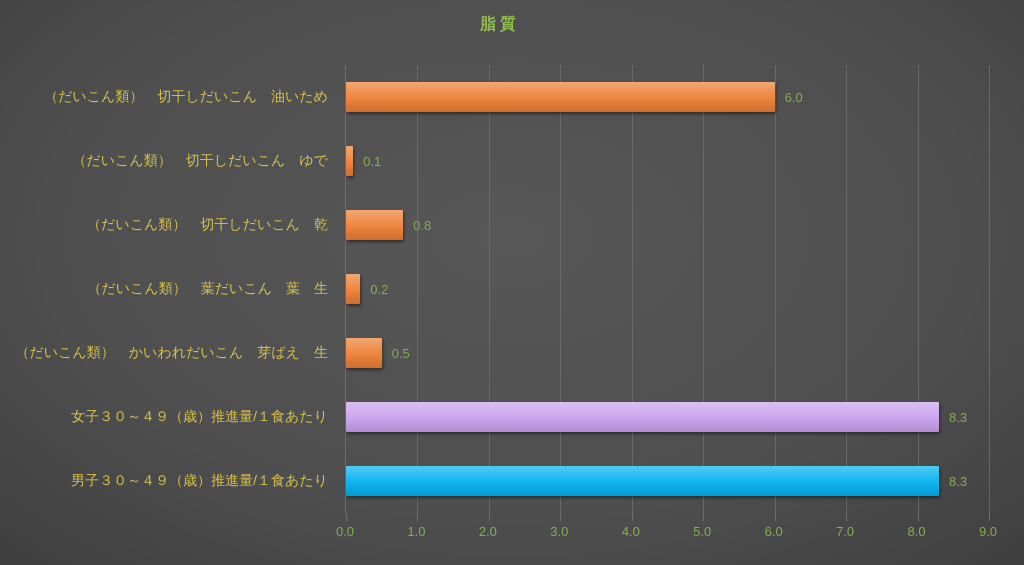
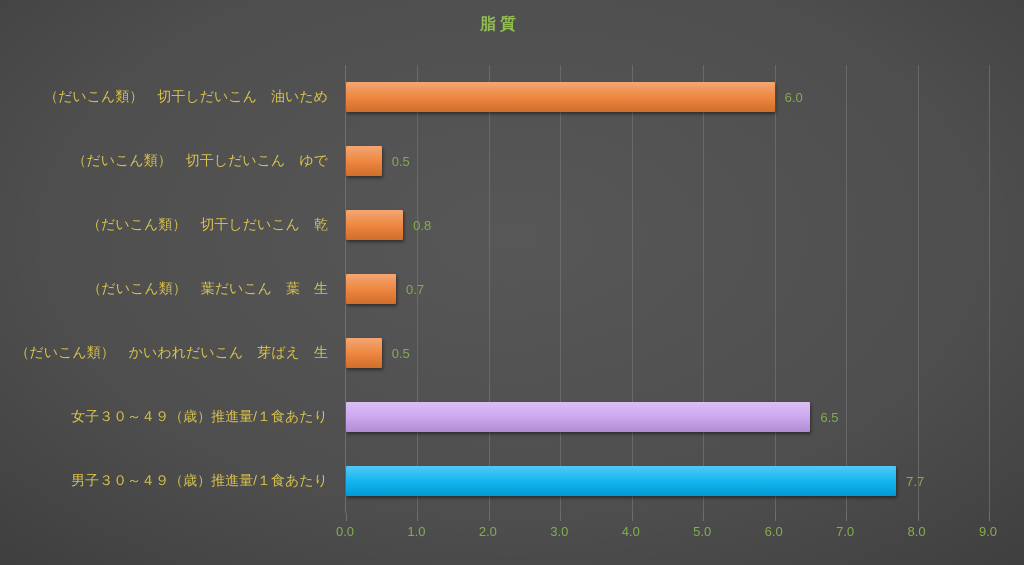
（だいこん類） 切干しだいこん ゆで: 0.1 -> 0.5
（だいこん類） 葉だいこん 葉 生: 0.2 -> 0.7
女子３０～４９（歳）推進量/１食あたり: 8.3 -> 6.5
男子３０～４９（歳）推進量/１食あたり: 8.3 -> 7.7
